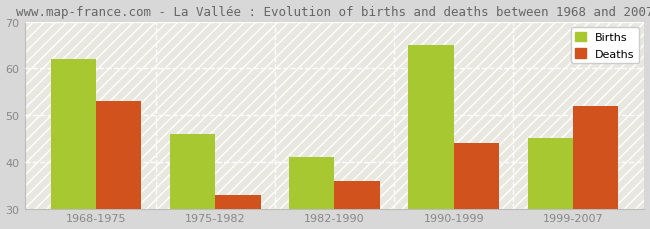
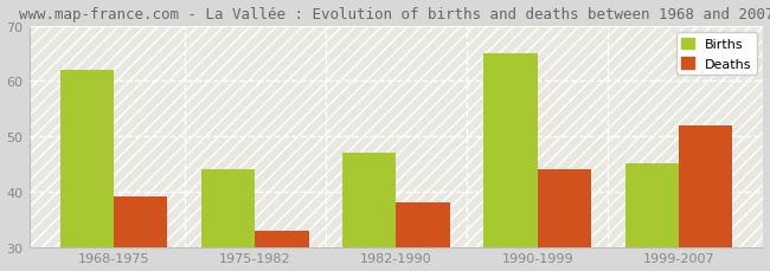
Deaths/1968-1975: 53 -> 39
Births/1975-1982: 46 -> 44
Births/1982-1990: 41 -> 47
Deaths/1982-1990: 36 -> 38
